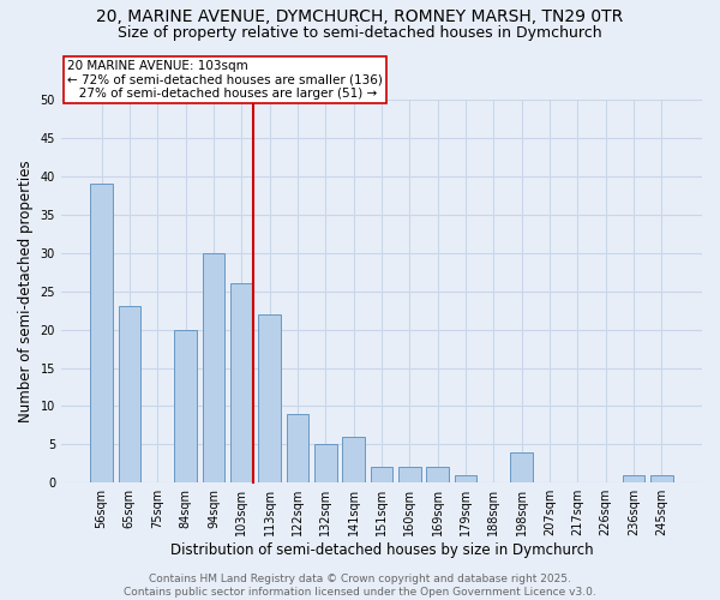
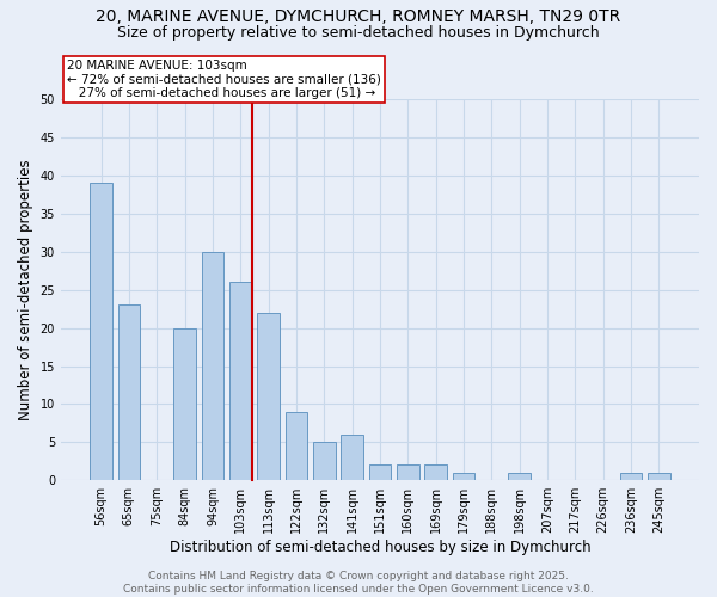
198sqm: 4 -> 1
